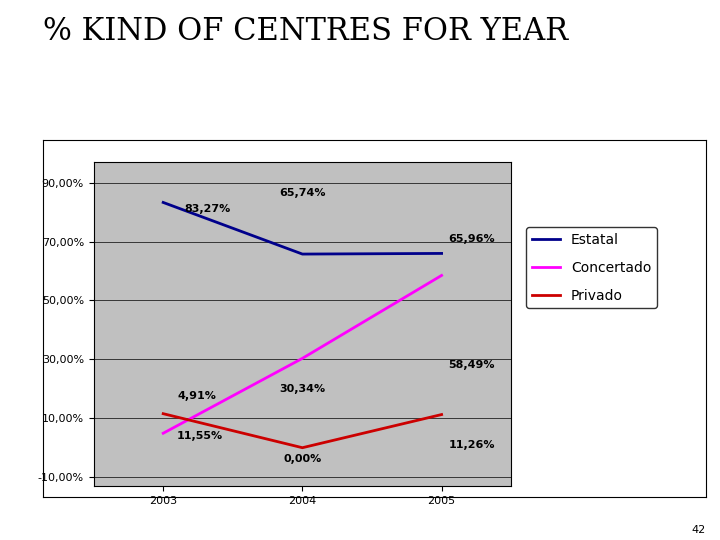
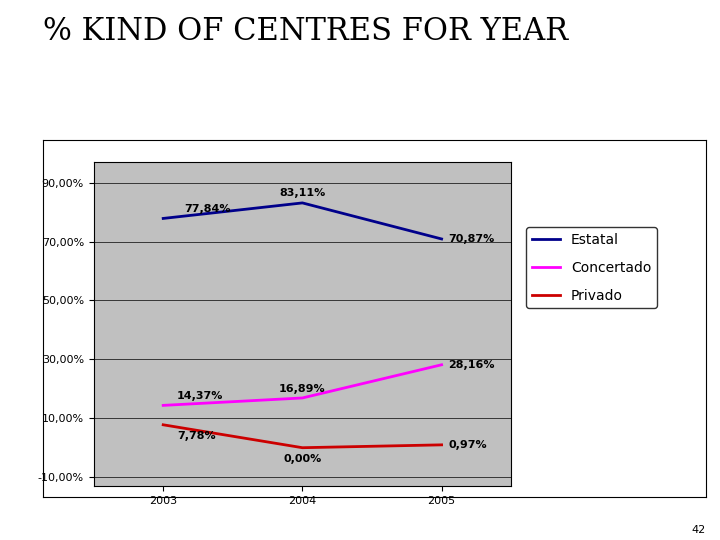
Estatal/2003: 83,27% -> 77,84%
Concertado/2003: 4,91% -> 14,37%
Privado/2003: 11,55% -> 7,78%
Estatal/2004: 65,74% -> 83,11%
Concertado/2004: 30,34% -> 16,89%
Estatal/2005: 65,96% -> 70,87%
Concertado/2005: 58,49% -> 28,16%
Privado/2005: 11,26% -> 0,97%
